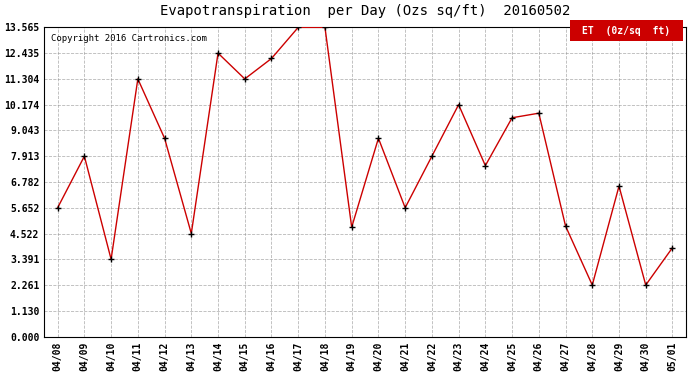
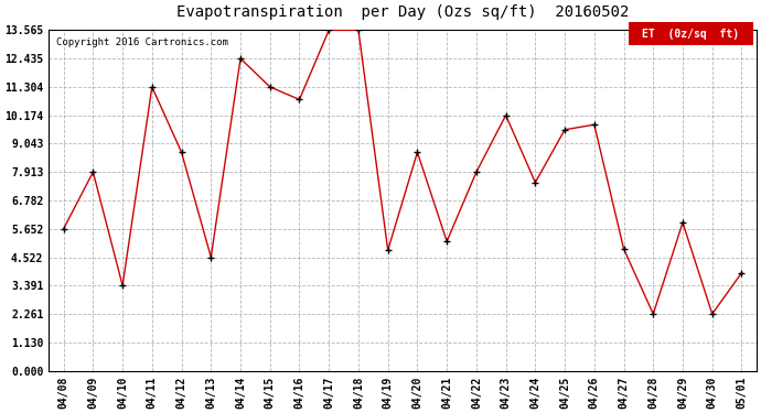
04/16: 12.20 -> 10.80
04/21: 5.65 -> 5.15
04/29: 6.60 -> 5.90
